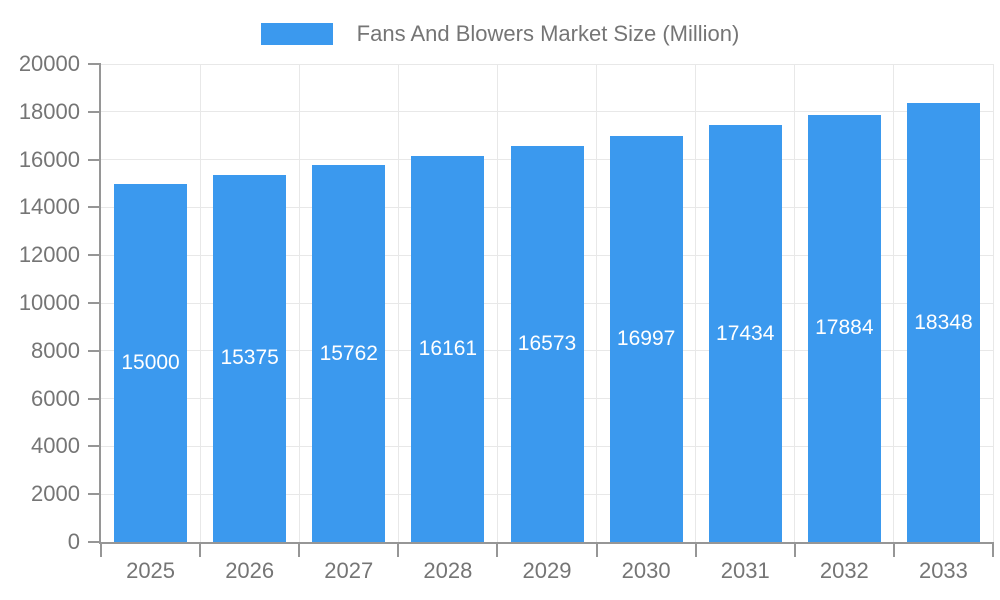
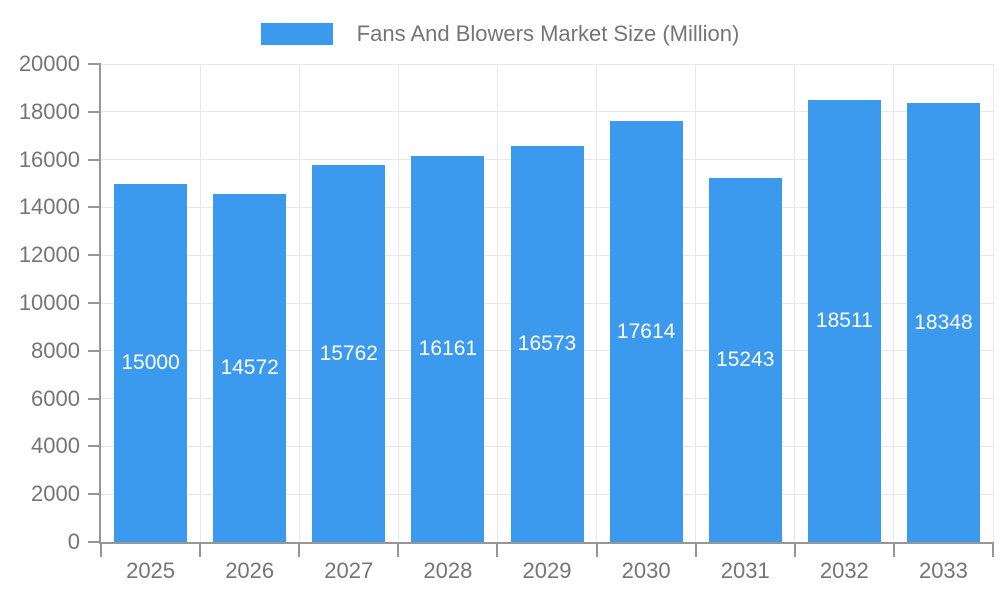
2026: 15375 -> 14572
2030: 16997 -> 17614
2031: 17434 -> 15243
2032: 17884 -> 18511
